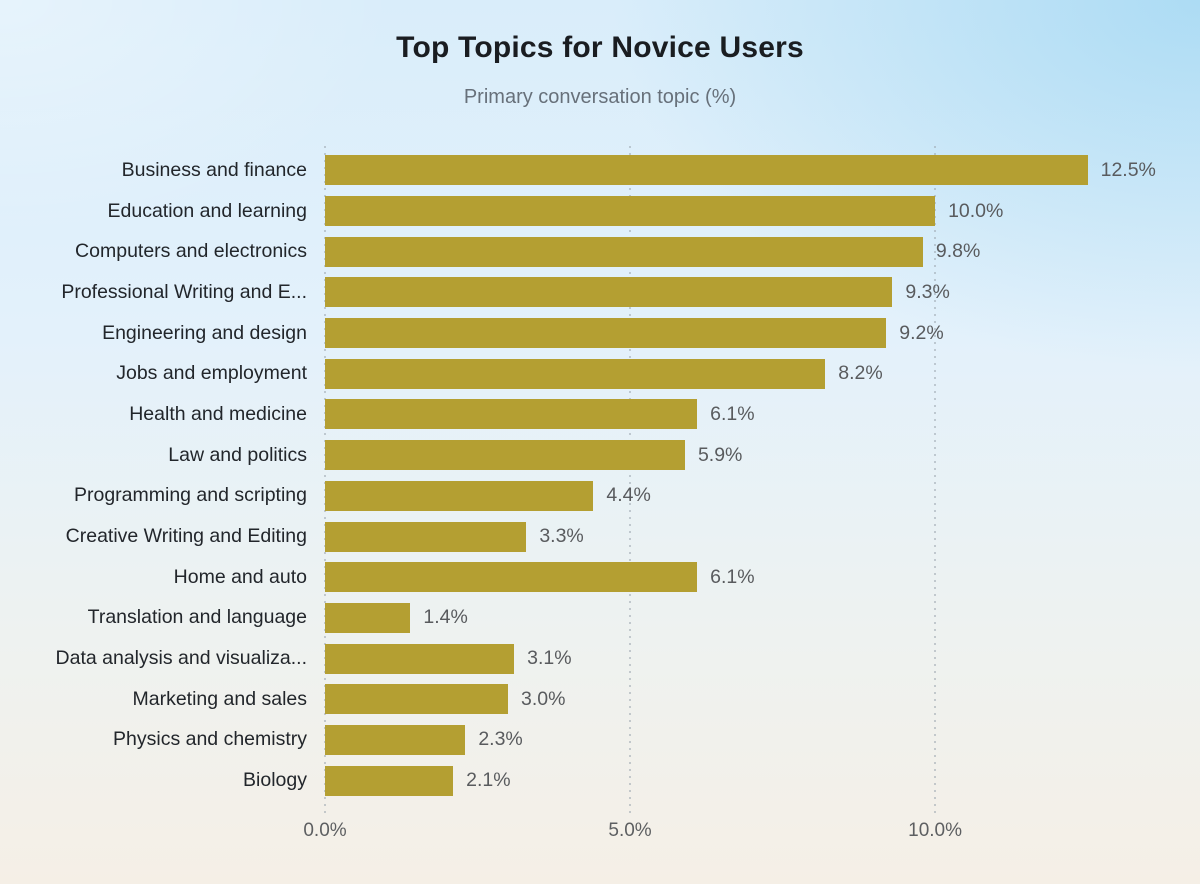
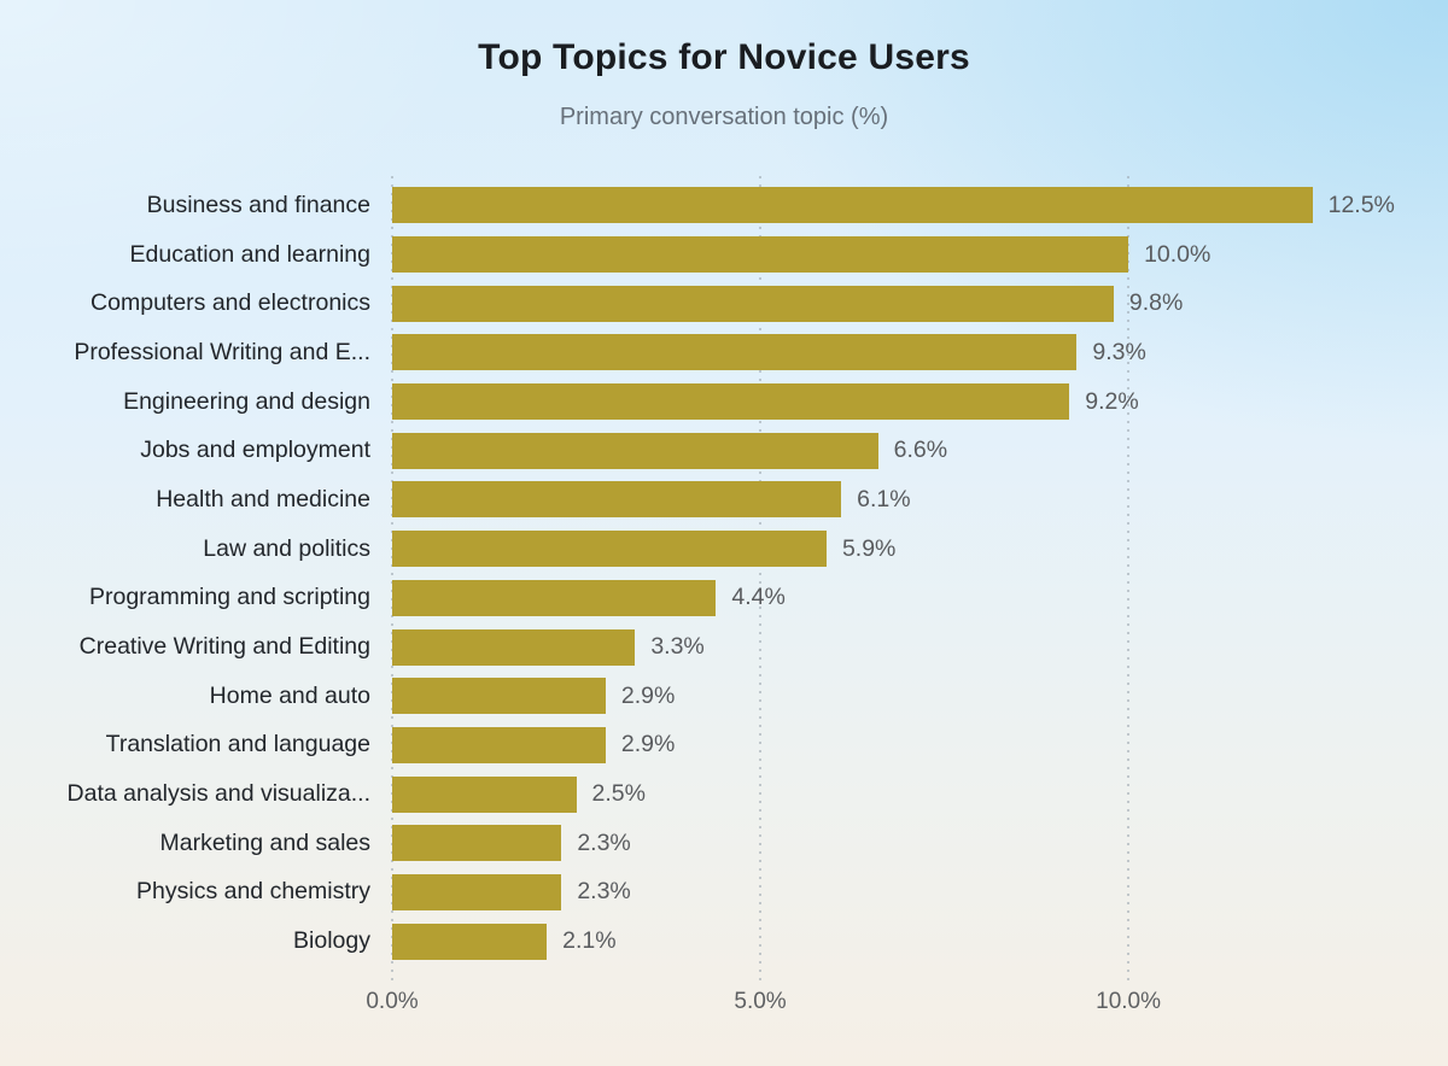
Jobs and employment: 8.2% -> 6.6%
Home and auto: 6.1% -> 2.9%
Translation and language: 1.4% -> 2.9%
Data analysis and visualiza...: 3.1% -> 2.5%
Marketing and sales: 3.0% -> 2.3%
